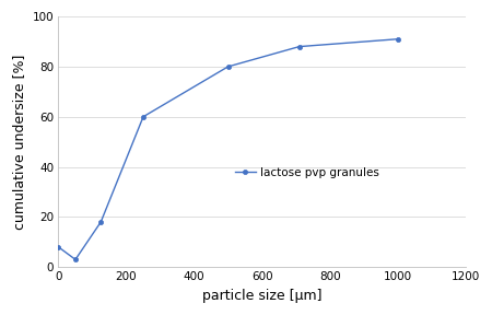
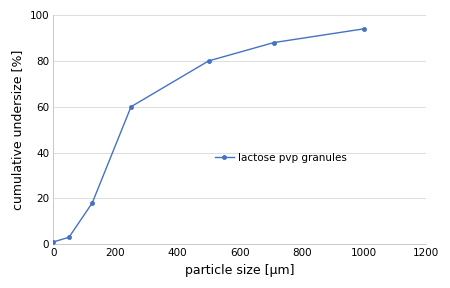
0: 8 -> 1
1000: 91 -> 94
